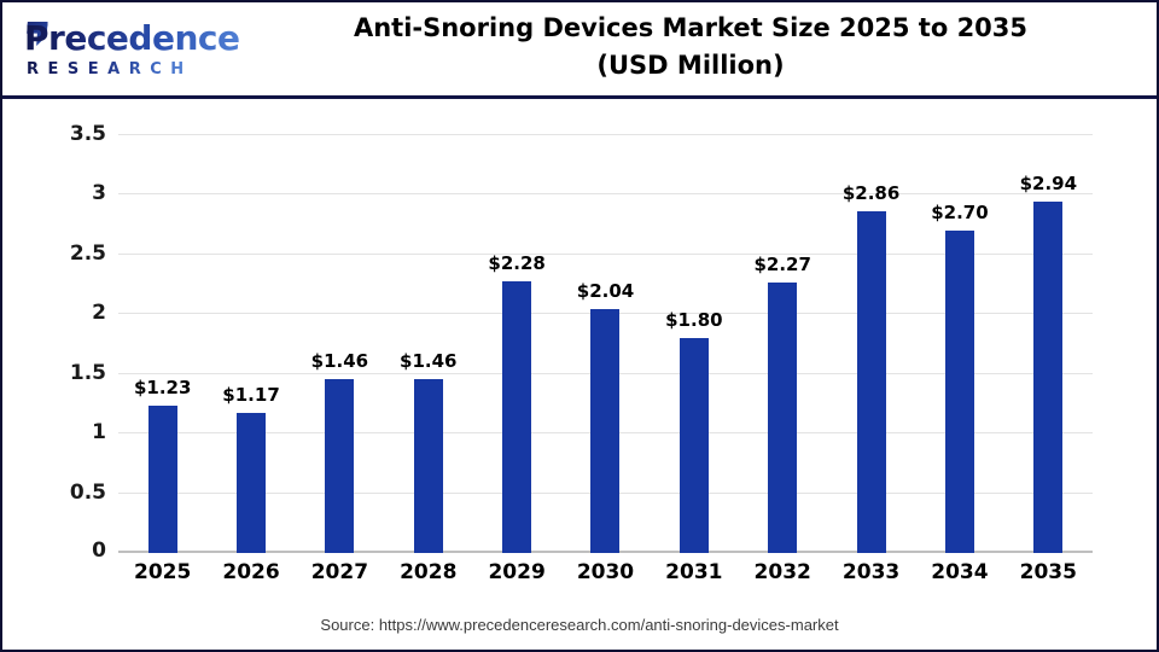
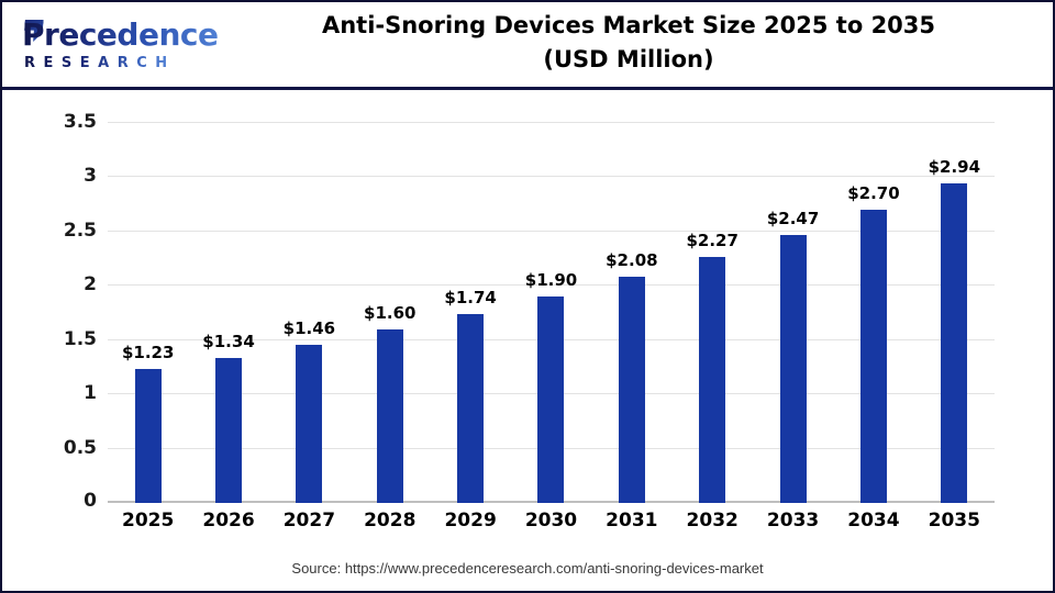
2026: $1.17 -> $1.34
2028: $1.46 -> $1.60
2029: $2.28 -> $1.74
2030: $2.04 -> $1.90
2031: $1.80 -> $2.08
2033: $2.86 -> $2.47
